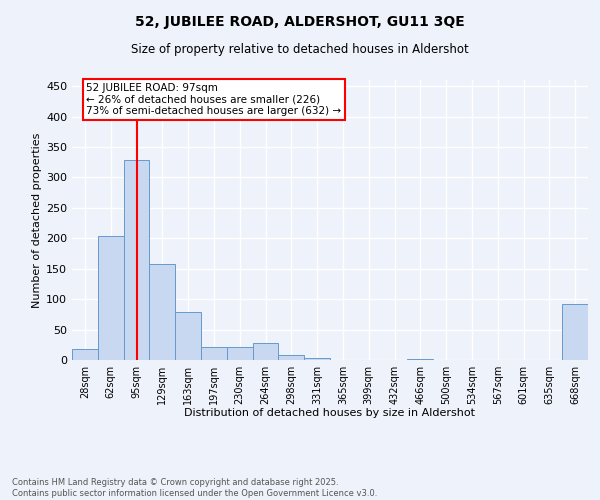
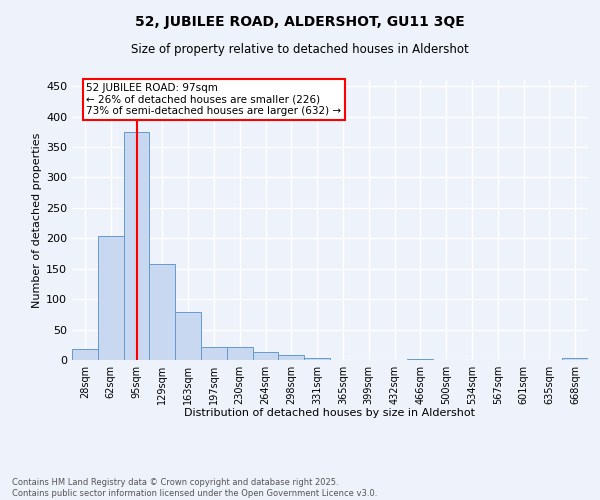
95sqm: 328 -> 374
264sqm: 28 -> 13
668sqm: 92 -> 3
